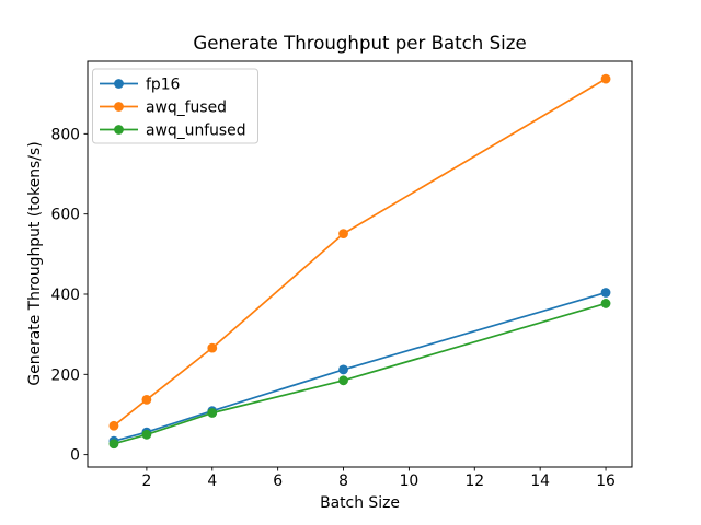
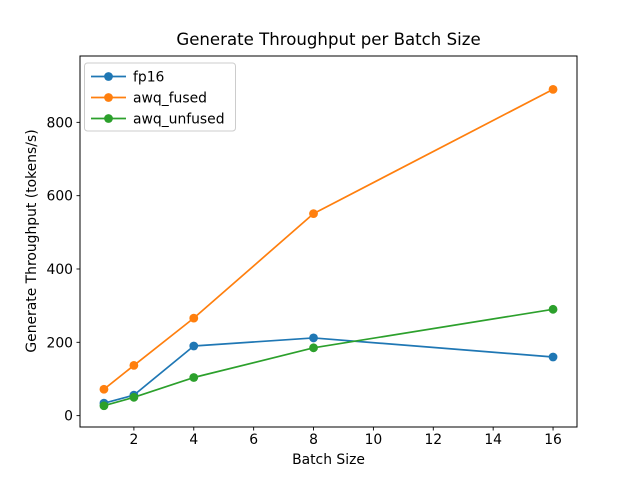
fp16/4: 110 -> 190
fp16/16: 400 -> 160
awq_fused/16: 940 -> 890
awq_unfused/16: 380 -> 290
